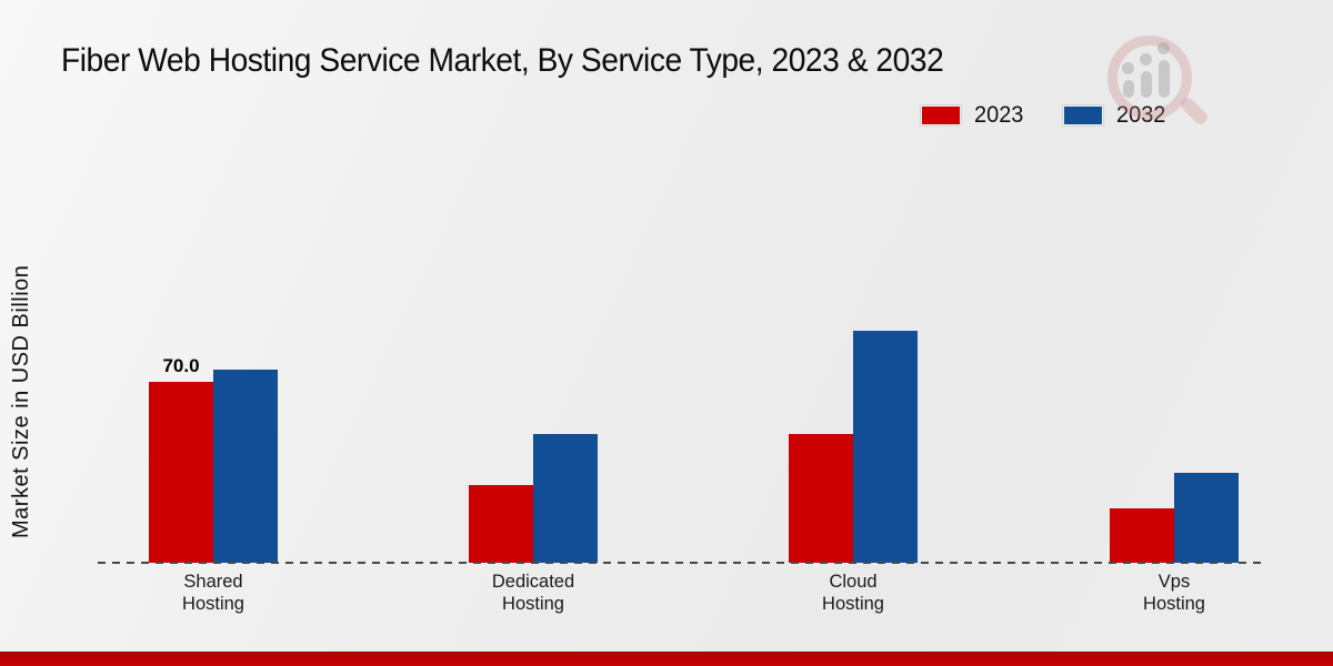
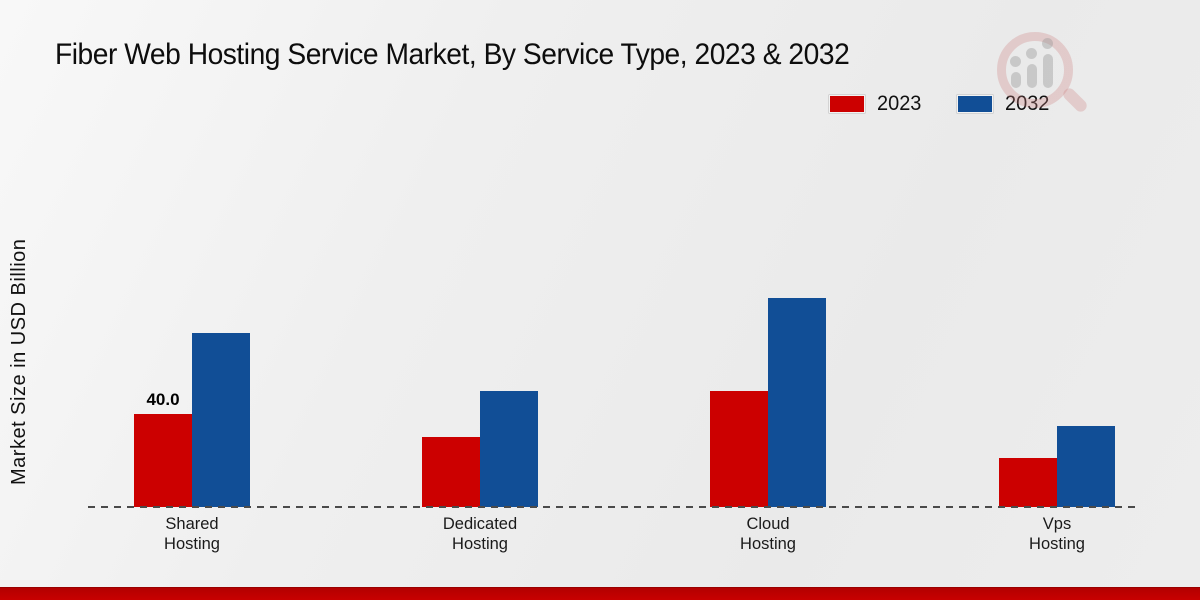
2023/Shared Hosting: 70.0 -> 40.0
